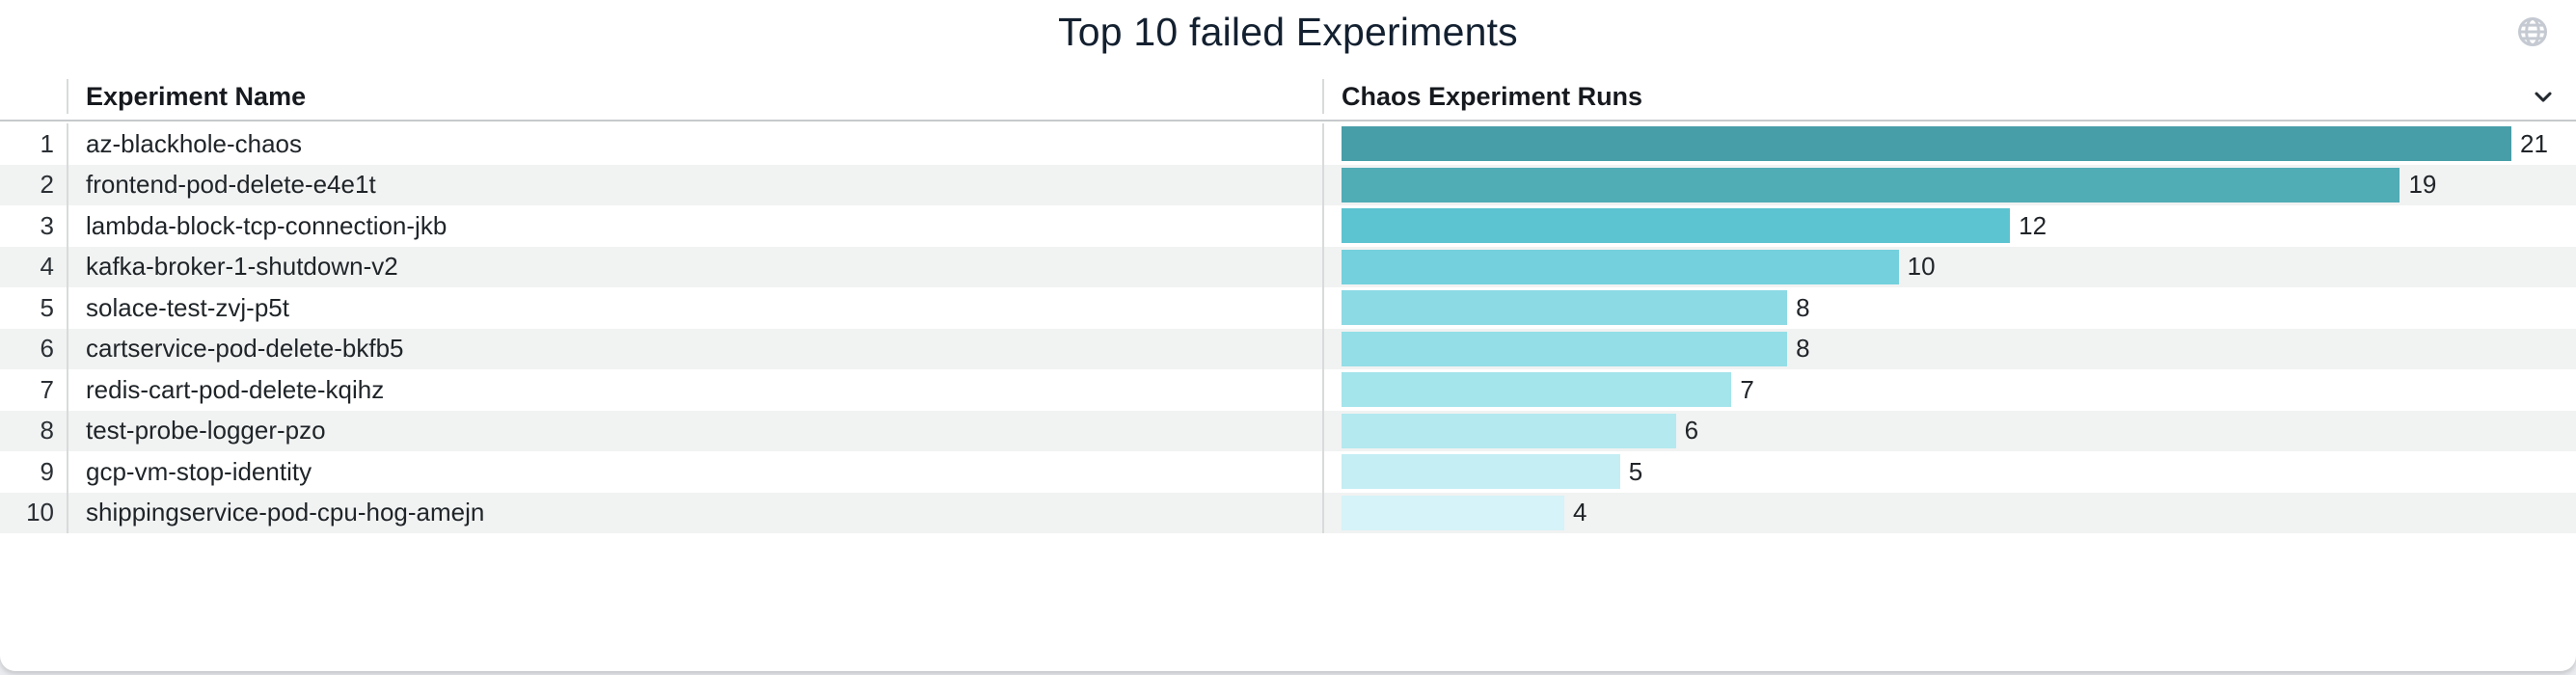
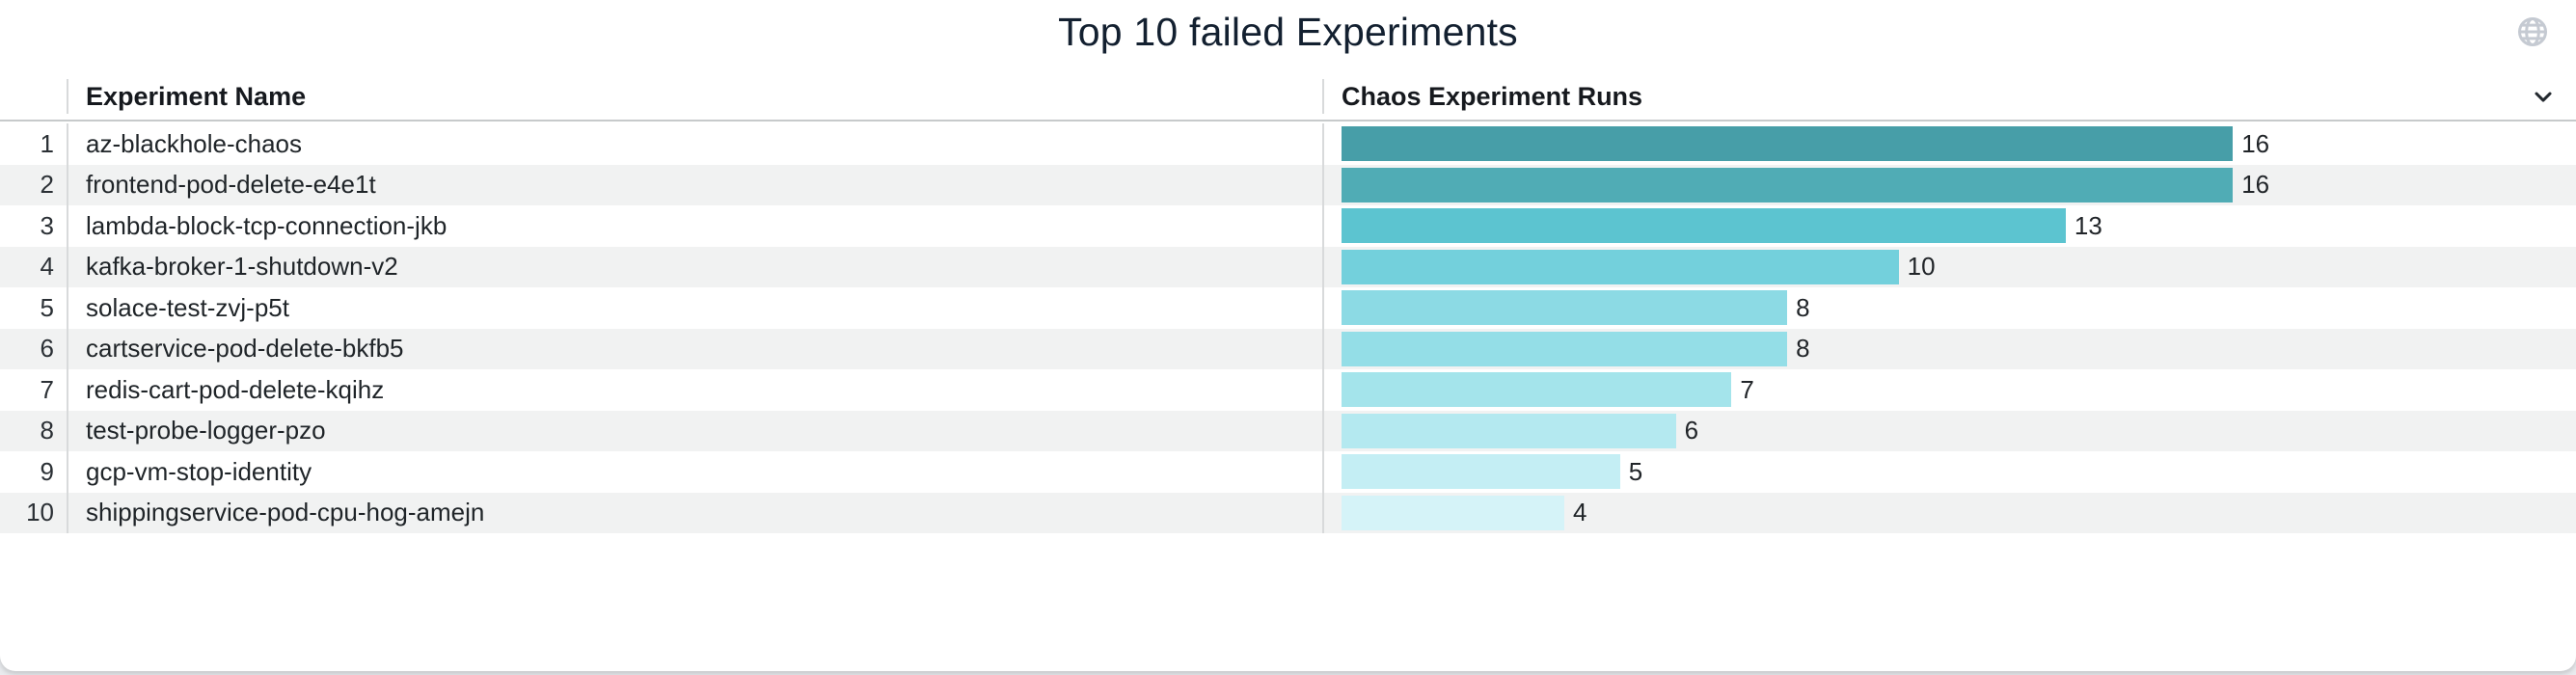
az-blackhole-chaos: 21 -> 16
frontend-pod-delete-e4e1t: 19 -> 16
lambda-block-tcp-connection-jkb: 12 -> 13
